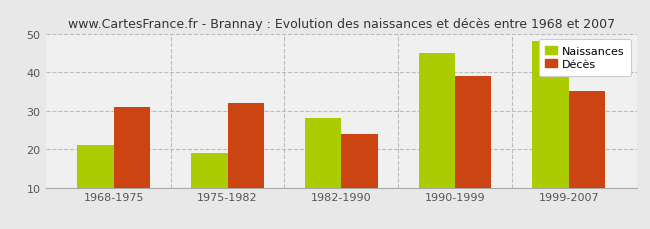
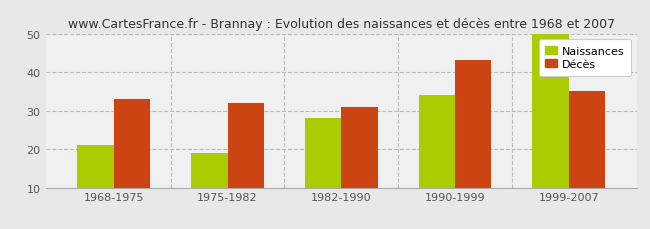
Décès/1968-1975: 31 -> 33
Décès/1982-1990: 24 -> 31
Naissances/1990-1999: 45 -> 34
Décès/1990-1999: 39 -> 43
Naissances/1999-2007: 48 -> 50
